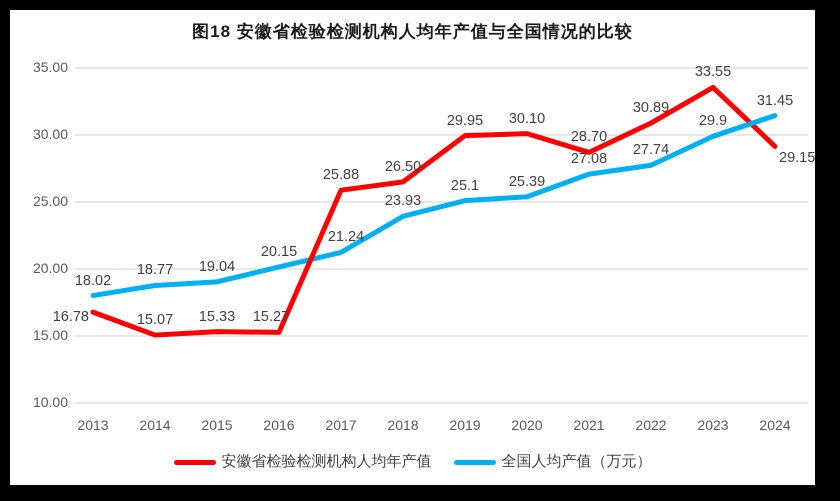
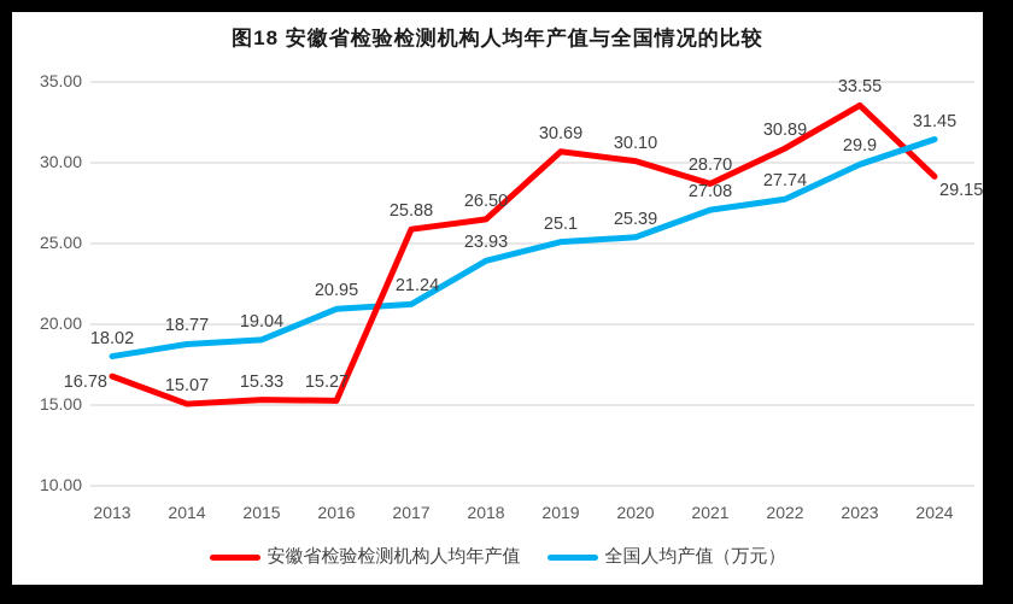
全国人均产值（万元）/2016: 20.15 -> 20.95
安徽省检验检测机构人均年产值/2019: 29.95 -> 30.69
